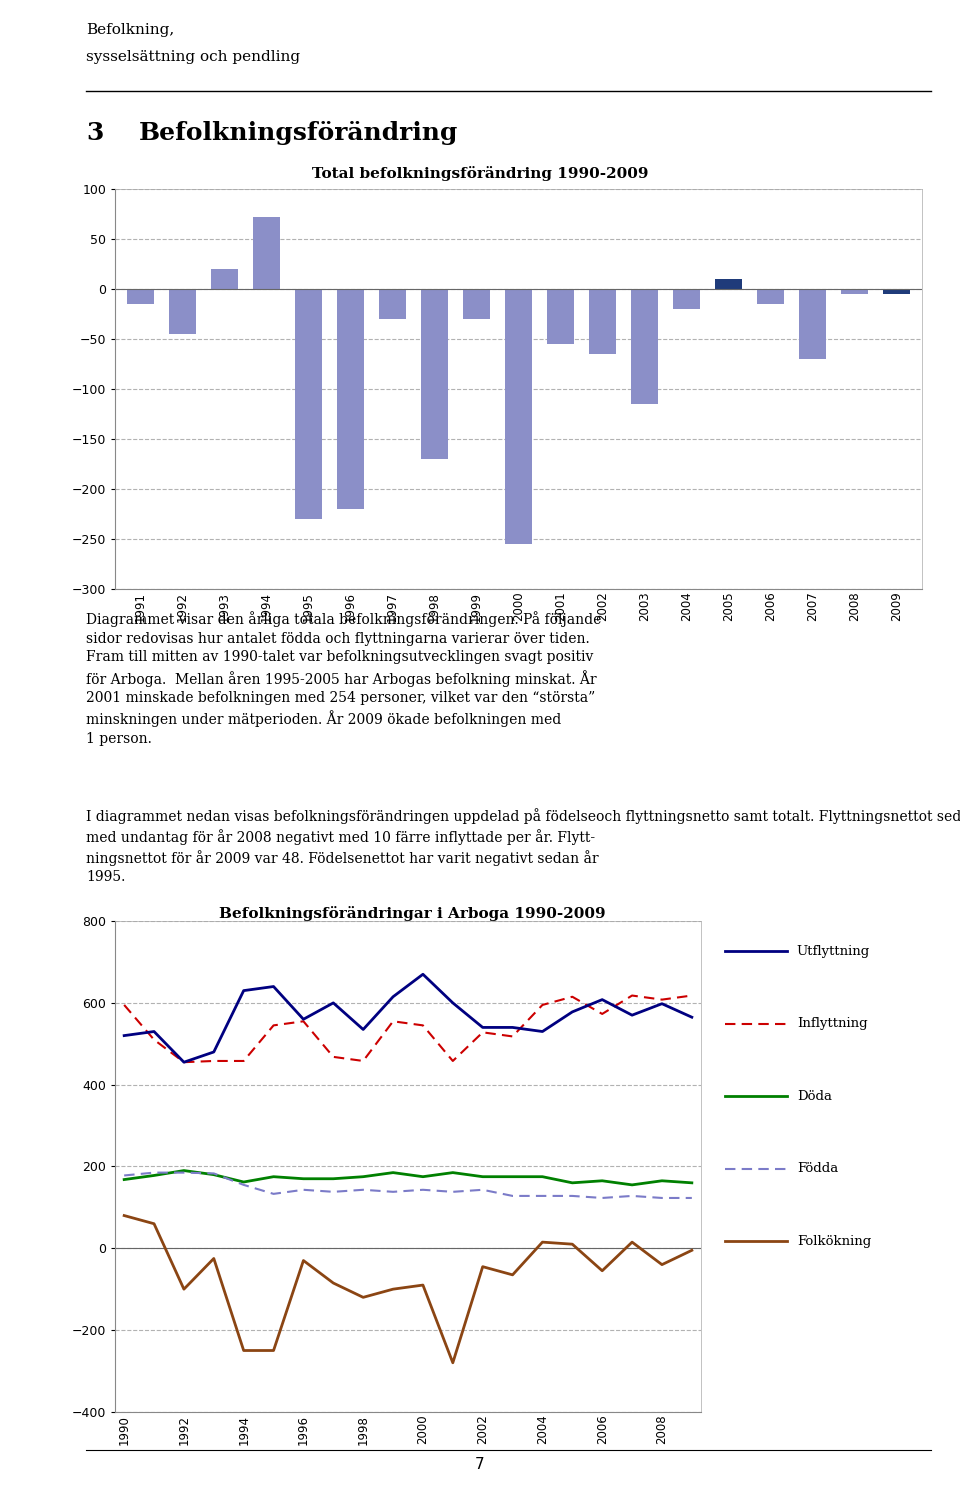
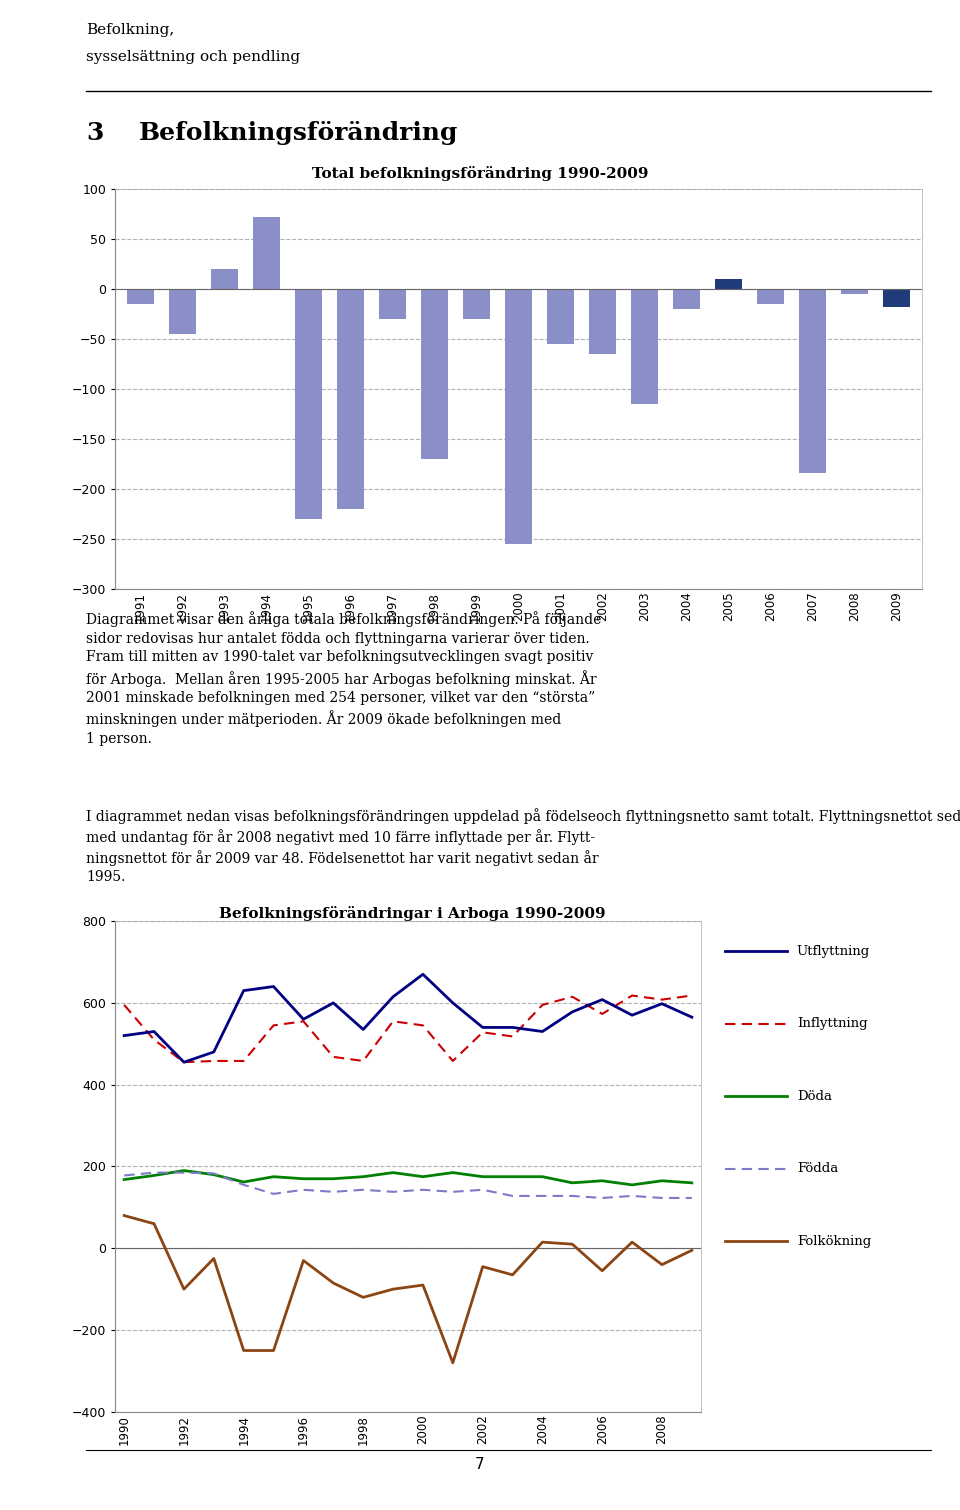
2007: -70 -> -184
2009: -5 -> -18
